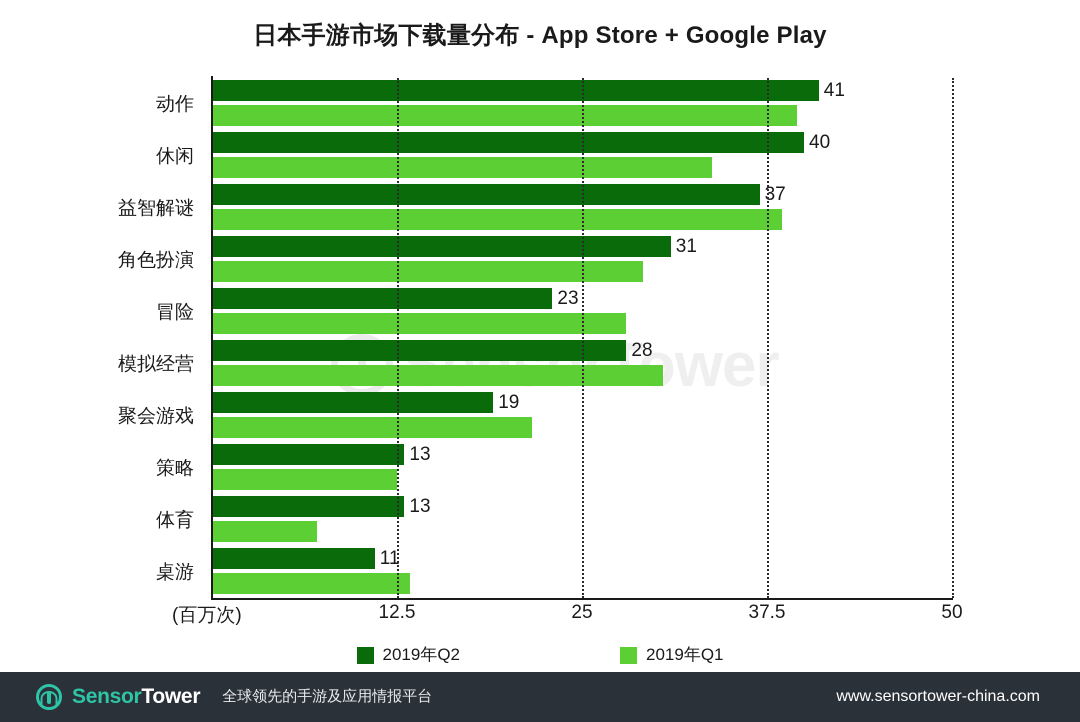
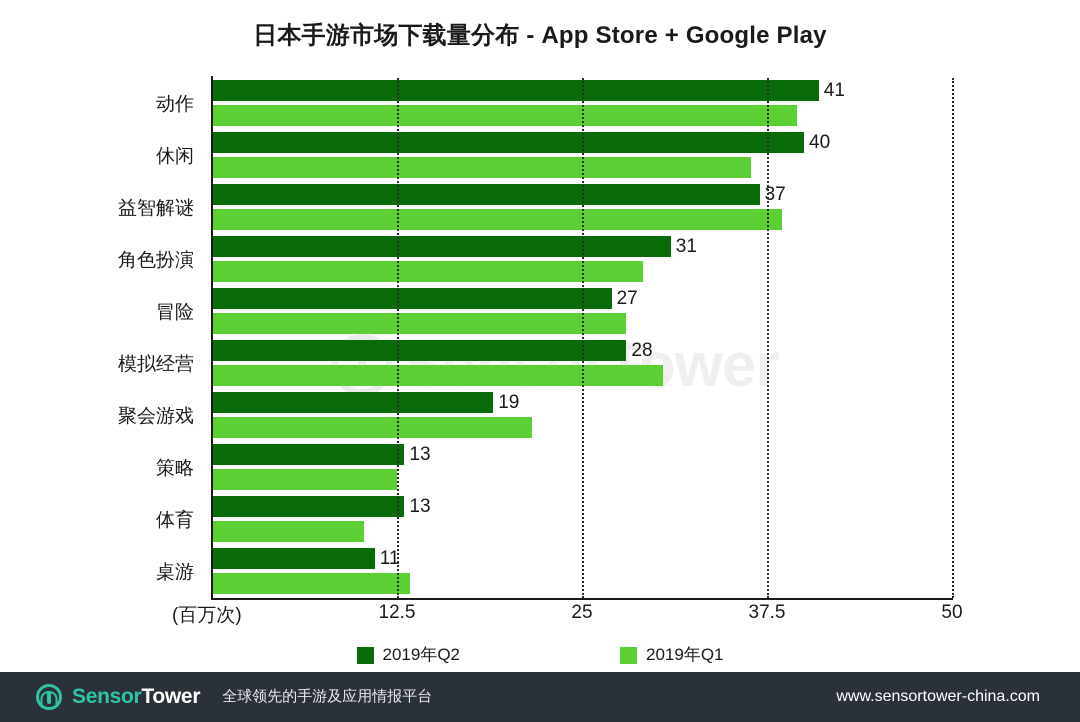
2019年Q1/休闲: 33.8 -> 36.4
2019年Q2/冒险: 23 -> 27
2019年Q1/体育: 7.1 -> 10.3
